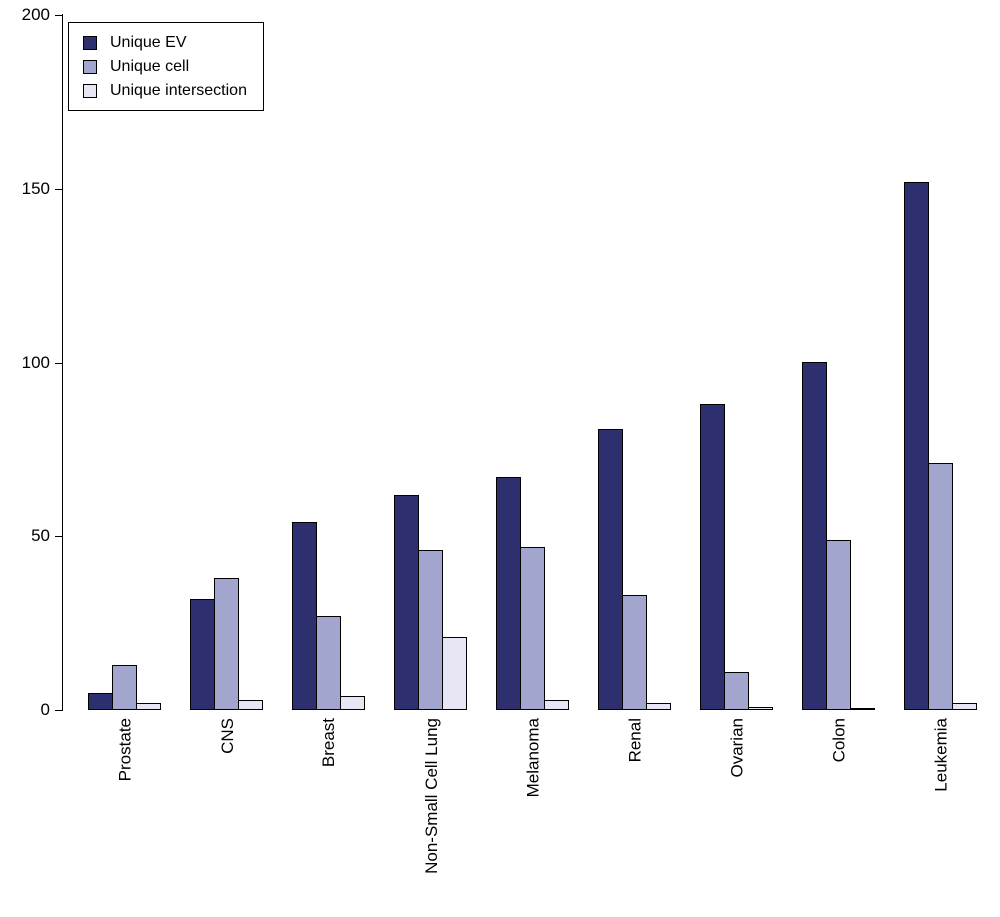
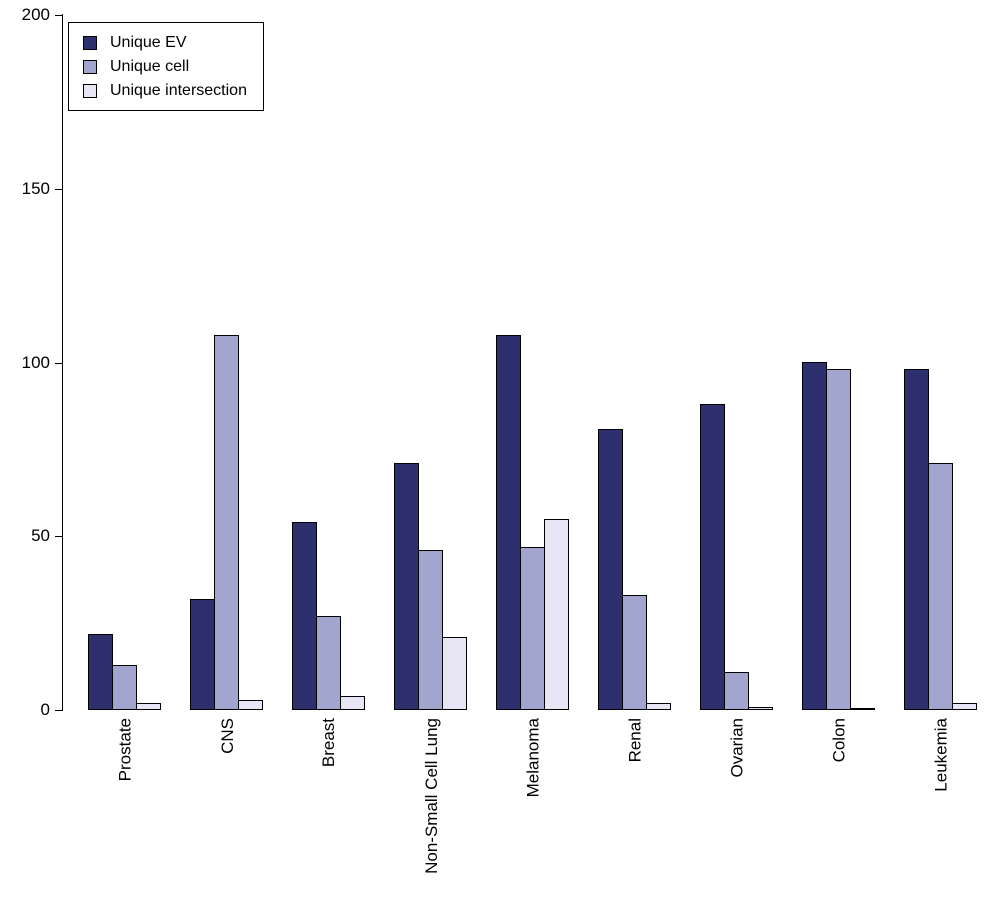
Unique EV/Prostate: 5 -> 22
Unique cell/CNS: 38 -> 108
Unique EV/Non-Small Cell Lung: 62 -> 71
Unique EV/Melanoma: 67 -> 108
Unique intersection/Melanoma: 3 -> 55
Unique cell/Colon: 49 -> 98
Unique EV/Leukemia: 152 -> 98
